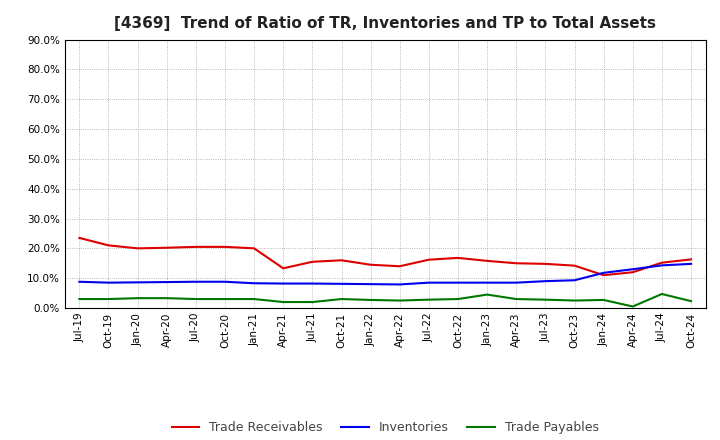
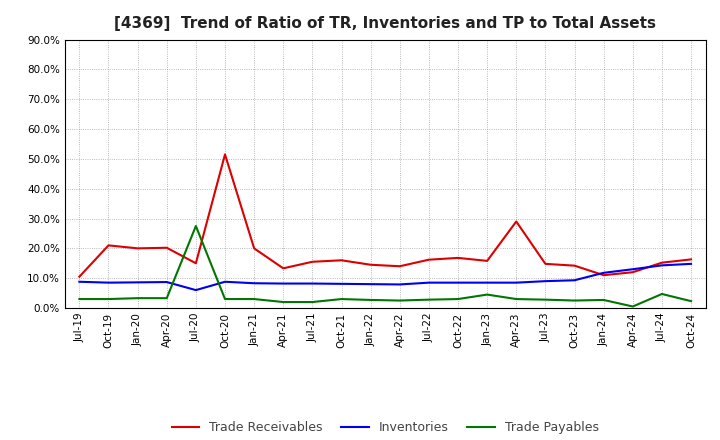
Trade Receivables/Jul-19: 23.5% -> 10.5%
Trade Receivables/Jul-20: 20.5% -> 15.0%
Inventories/Jul-20: 8.8% -> 6.0%
Trade Payables/Jul-20: 3.0% -> 27.5%
Trade Receivables/Oct-20: 20.5% -> 51.5%
Trade Receivables/Apr-23: 15.0% -> 29.0%
